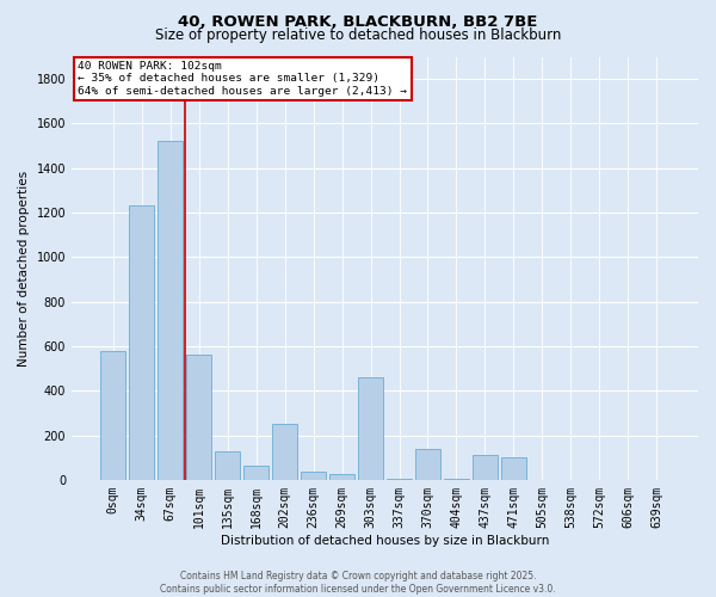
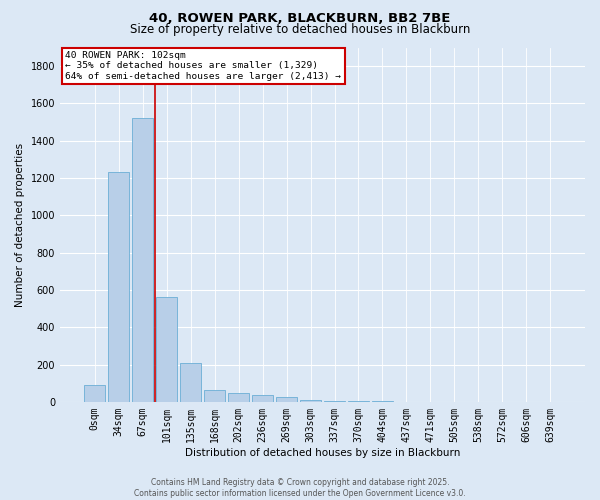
0sqm: 580 -> 90
135sqm: 130 -> 210
202sqm: 250 -> 40
303sqm: 460 -> 10
370sqm: 140 -> 0
437sqm: 110 -> 0
471sqm: 100 -> 0
